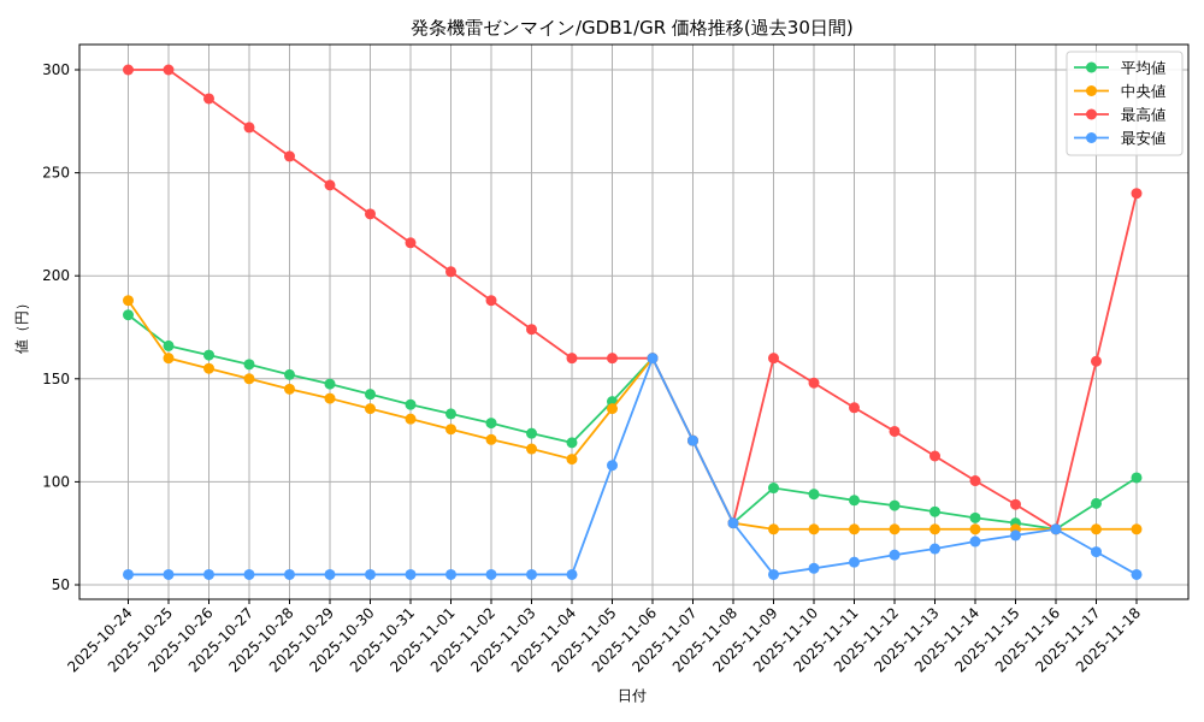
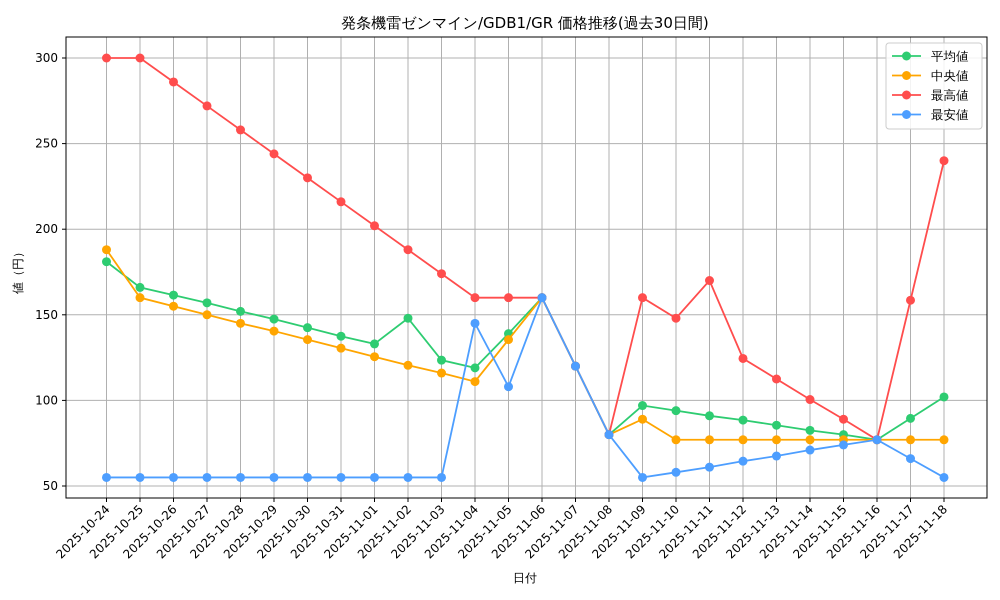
平均値/2025-11-02: 128 -> 148
最安値/2025-11-04: 55 -> 145
中央値/2025-11-09: 77 -> 89
最高値/2025-11-11: 136 -> 170
